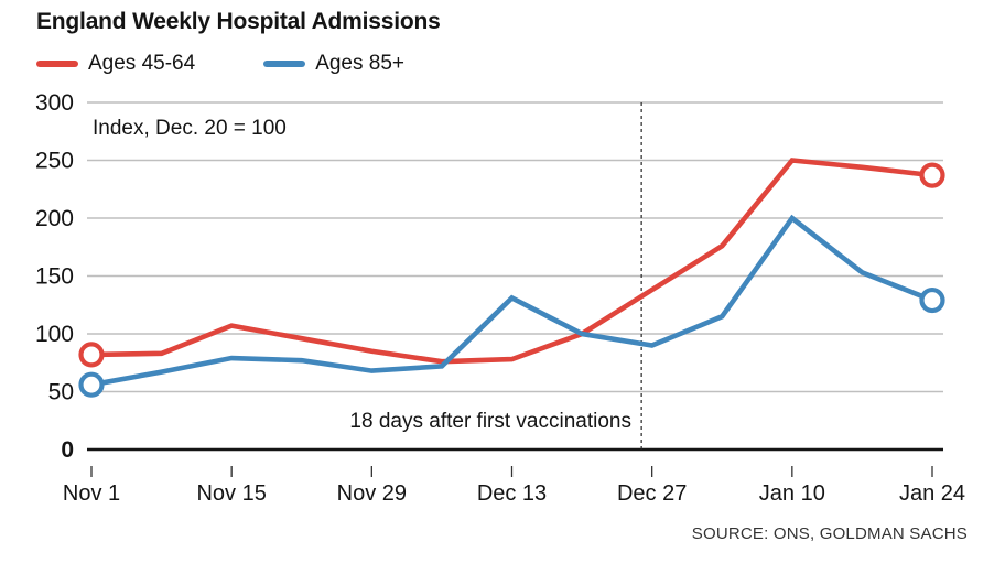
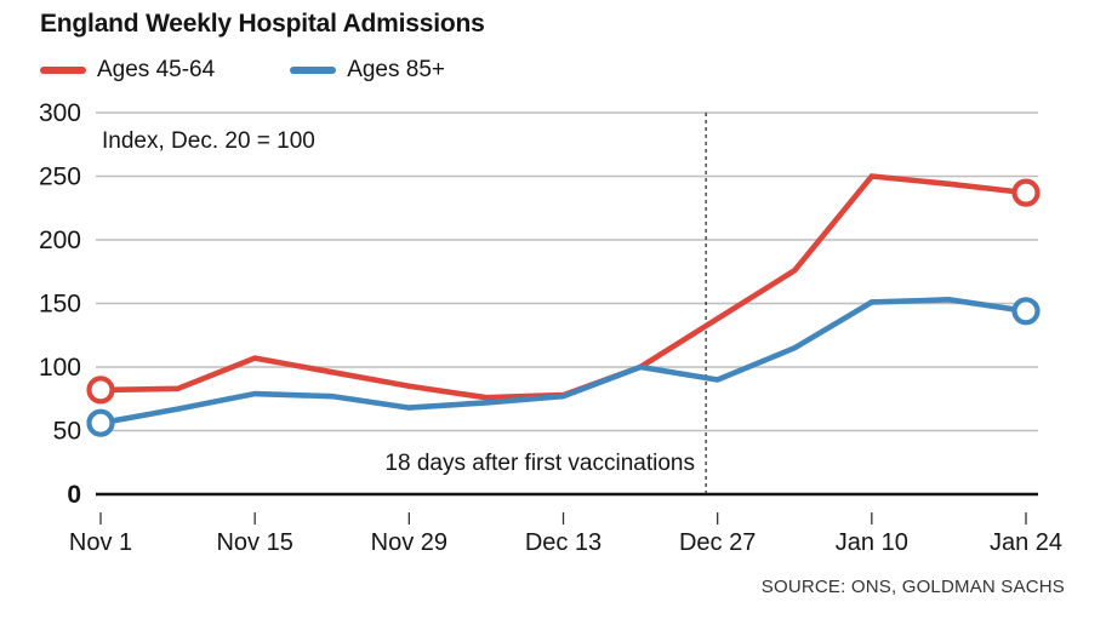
Ages 85+/Dec 13: 131 -> 77
Ages 85+/Jan 10: 200 -> 151
Ages 85+/Jan 24: 129 -> 144
